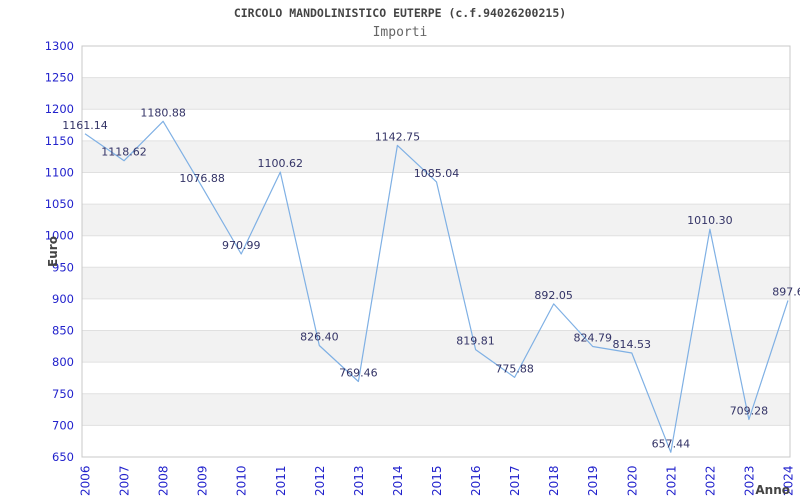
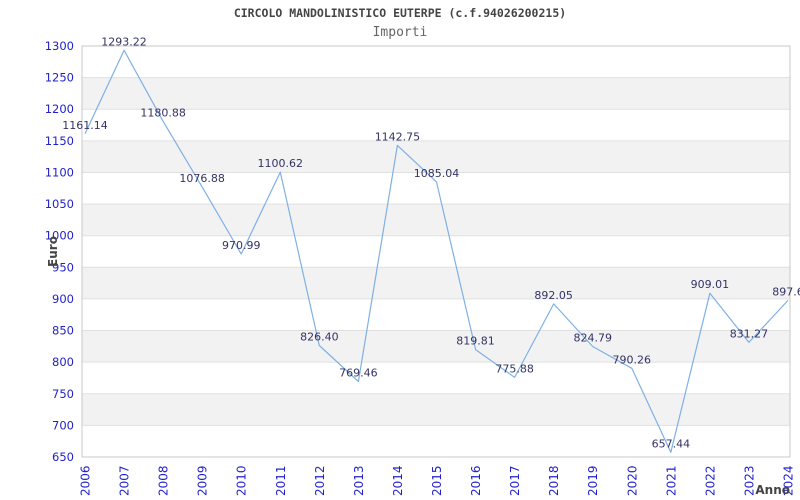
2007: 1118.62 -> 1293.22
2020: 814.53 -> 790.26
2022: 1010.30 -> 909.01
2023: 709.28 -> 831.27
